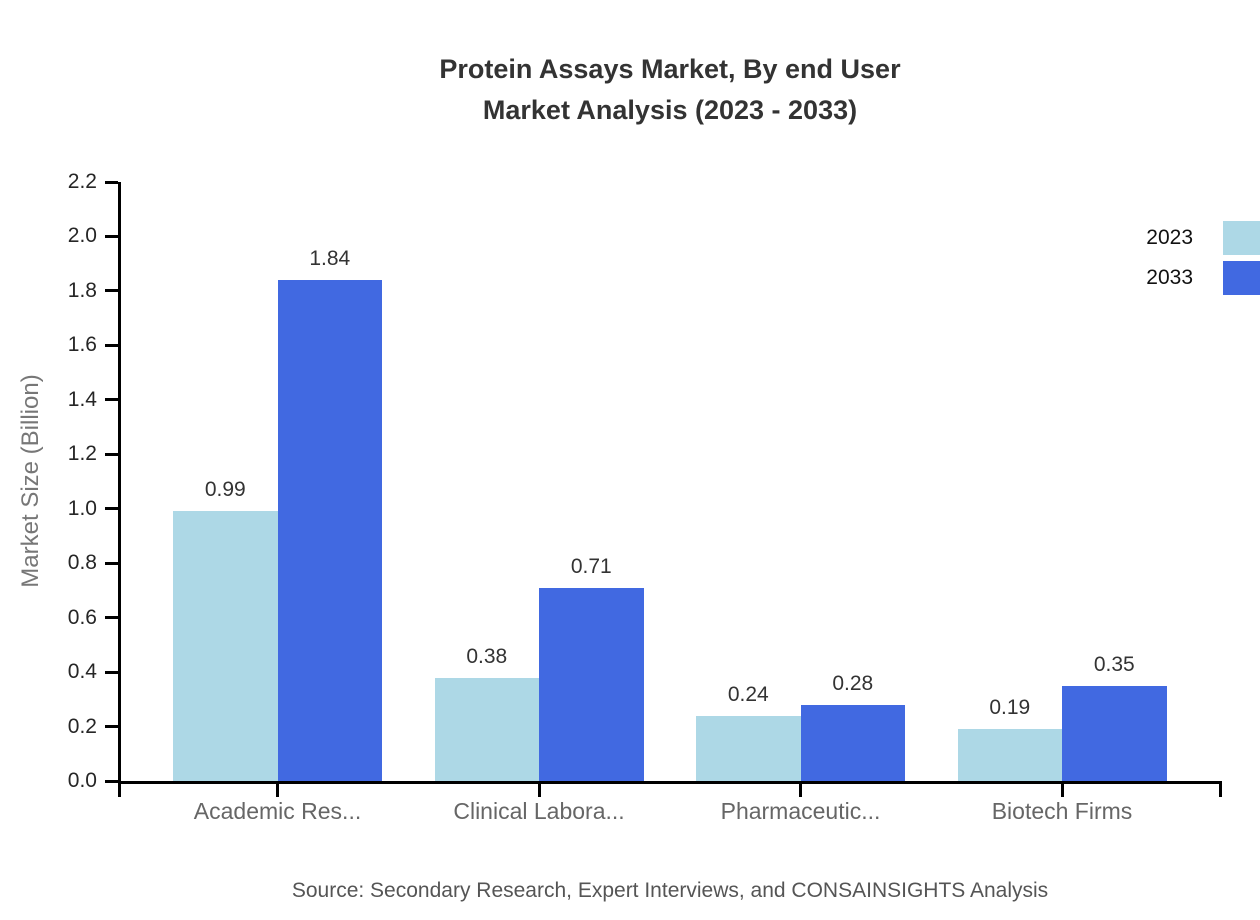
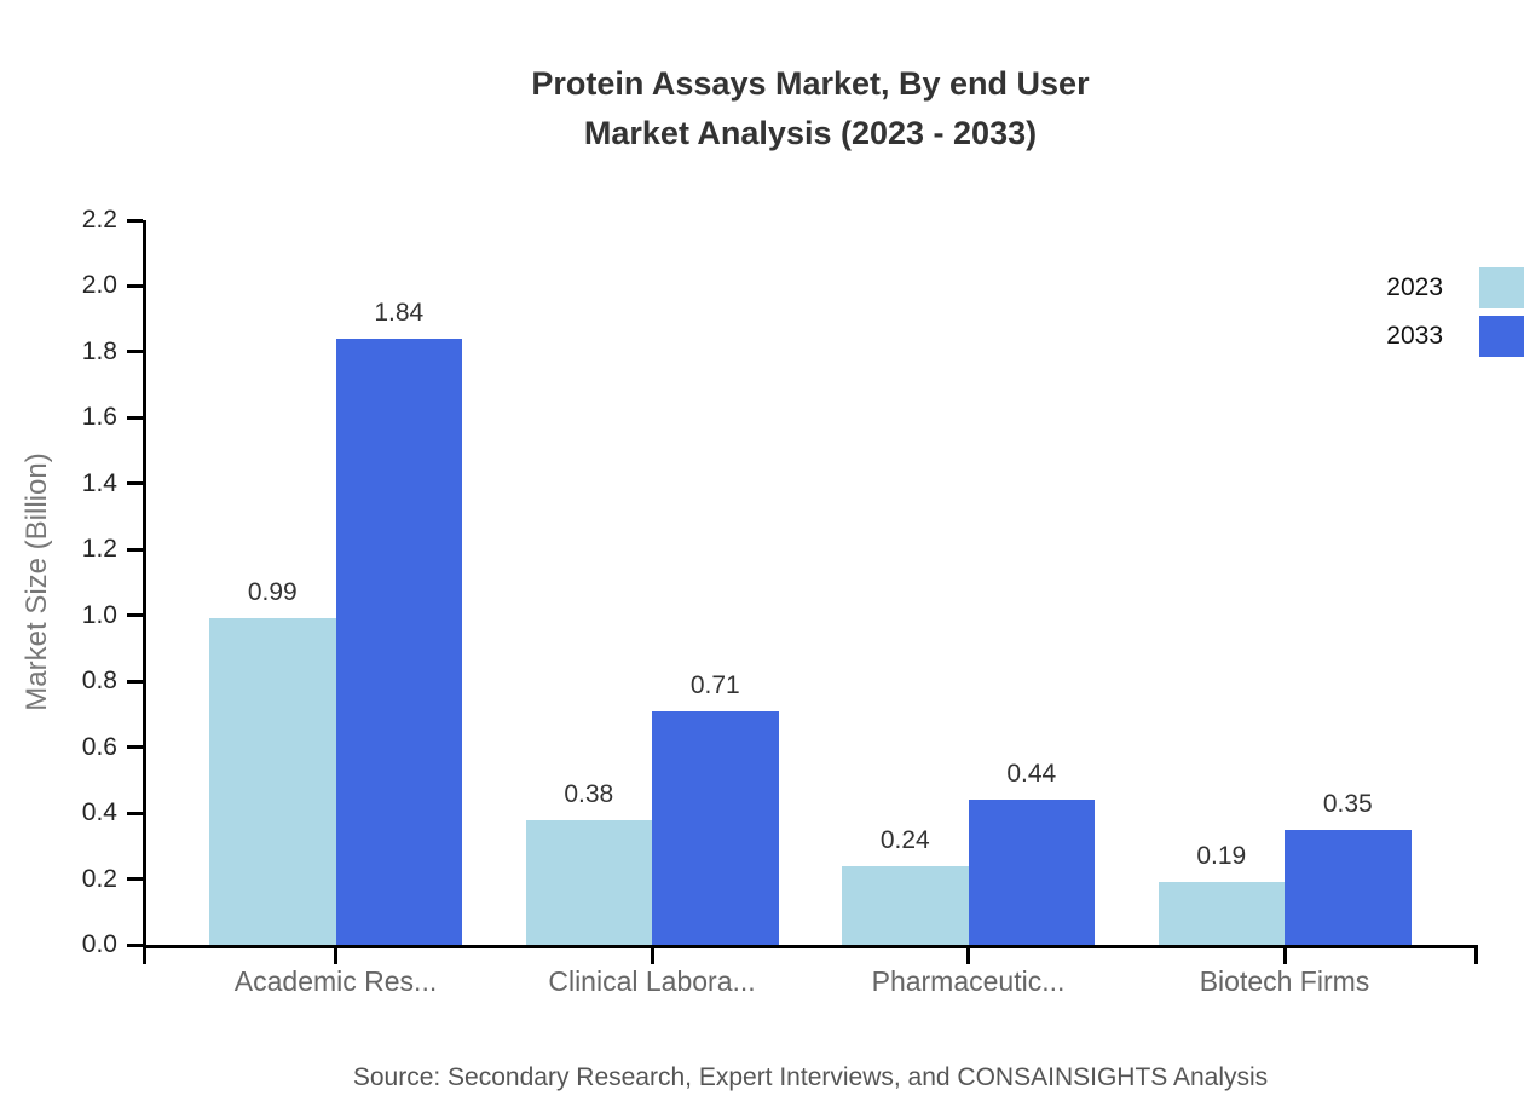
2033/Pharmaceutic...: 0.28 -> 0.44
